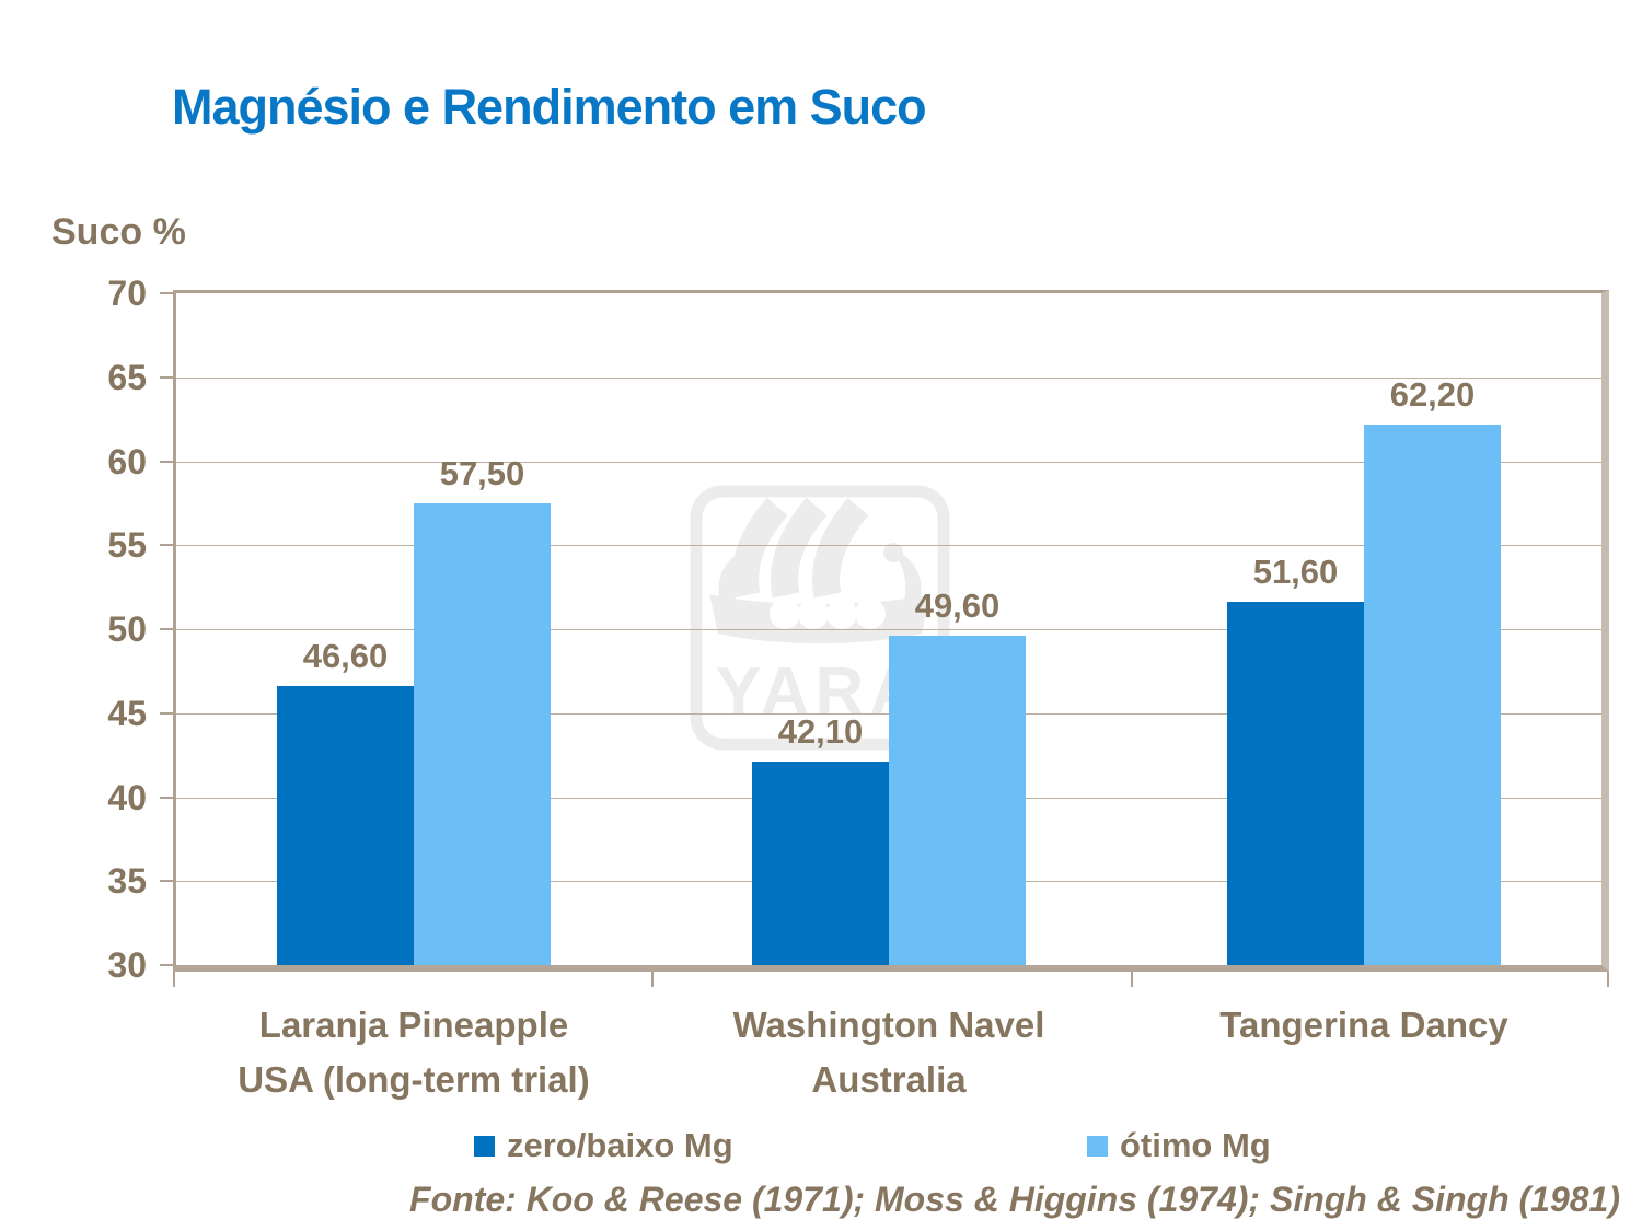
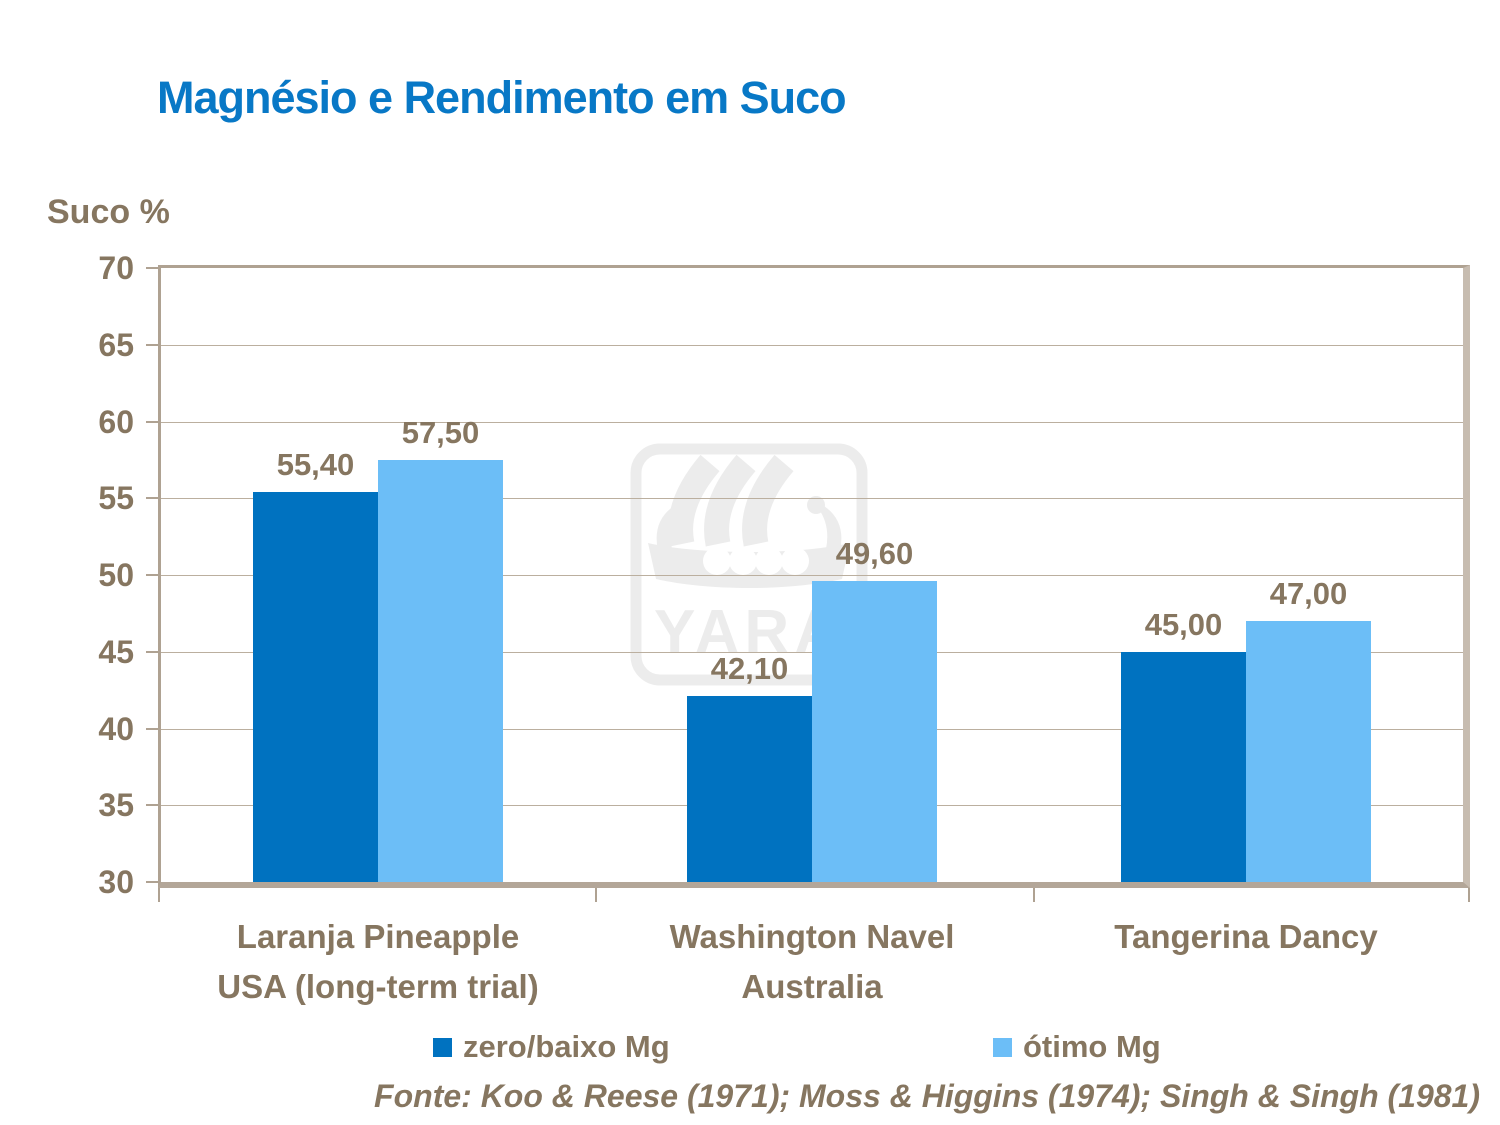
zero/baixo Mg/Laranja Pineapple USA (long-term trial): 46,60 -> 55,40
zero/baixo Mg/Tangerina Dancy: 51,60 -> 45,00
ótimo Mg/Tangerina Dancy: 62,20 -> 47,00
